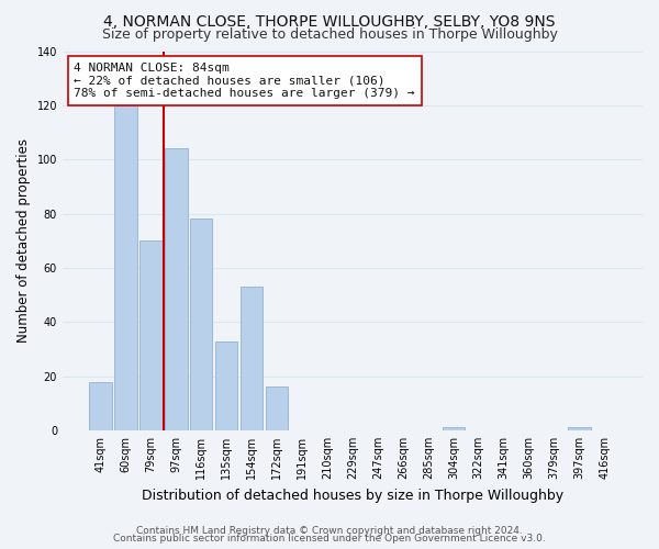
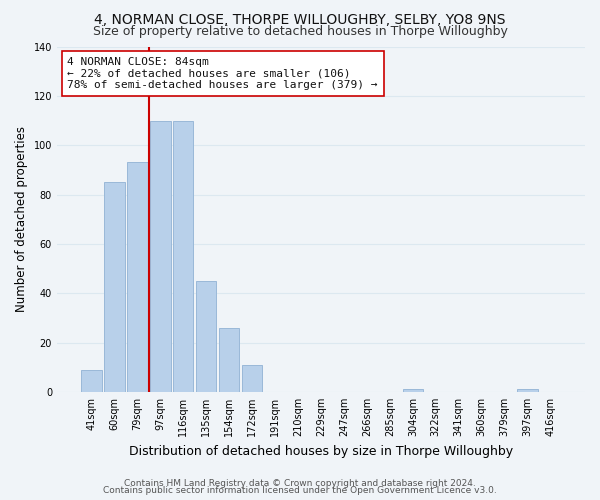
41sqm: 18 -> 9
60sqm: 120 -> 85
79sqm: 70 -> 93
97sqm: 104 -> 110
116sqm: 78 -> 110
135sqm: 33 -> 45
154sqm: 53 -> 26
172sqm: 16 -> 11
